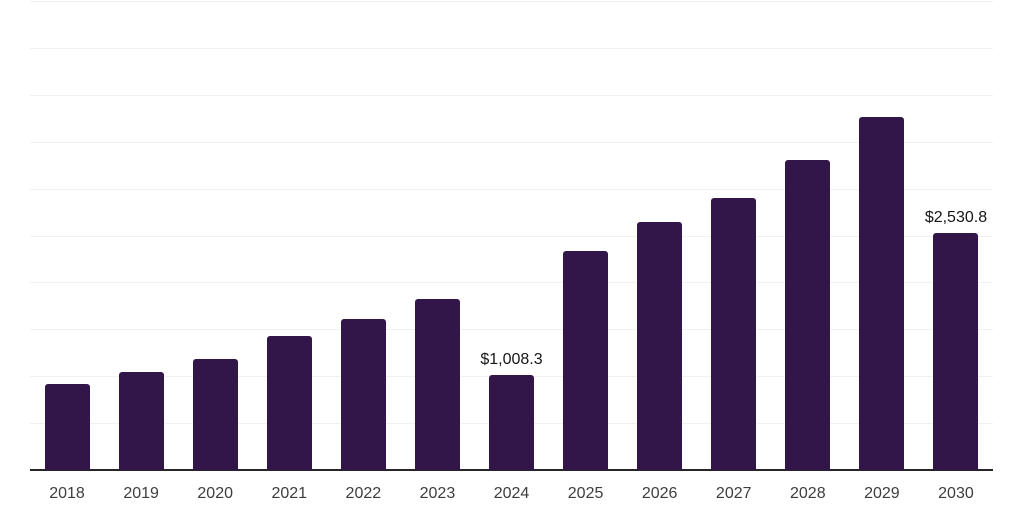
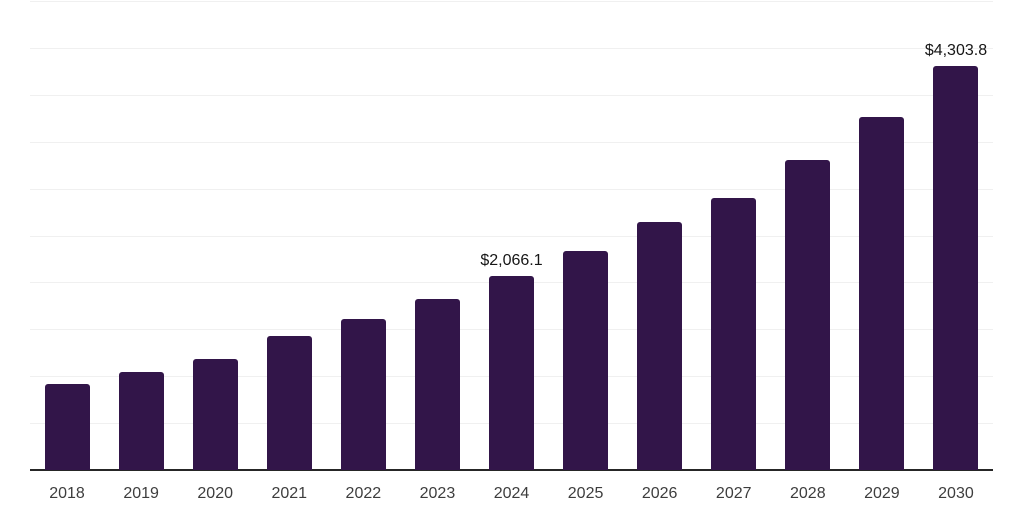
2024: $1,008.3 -> $2,066.1
2030: $2,530.8 -> $4,303.8
